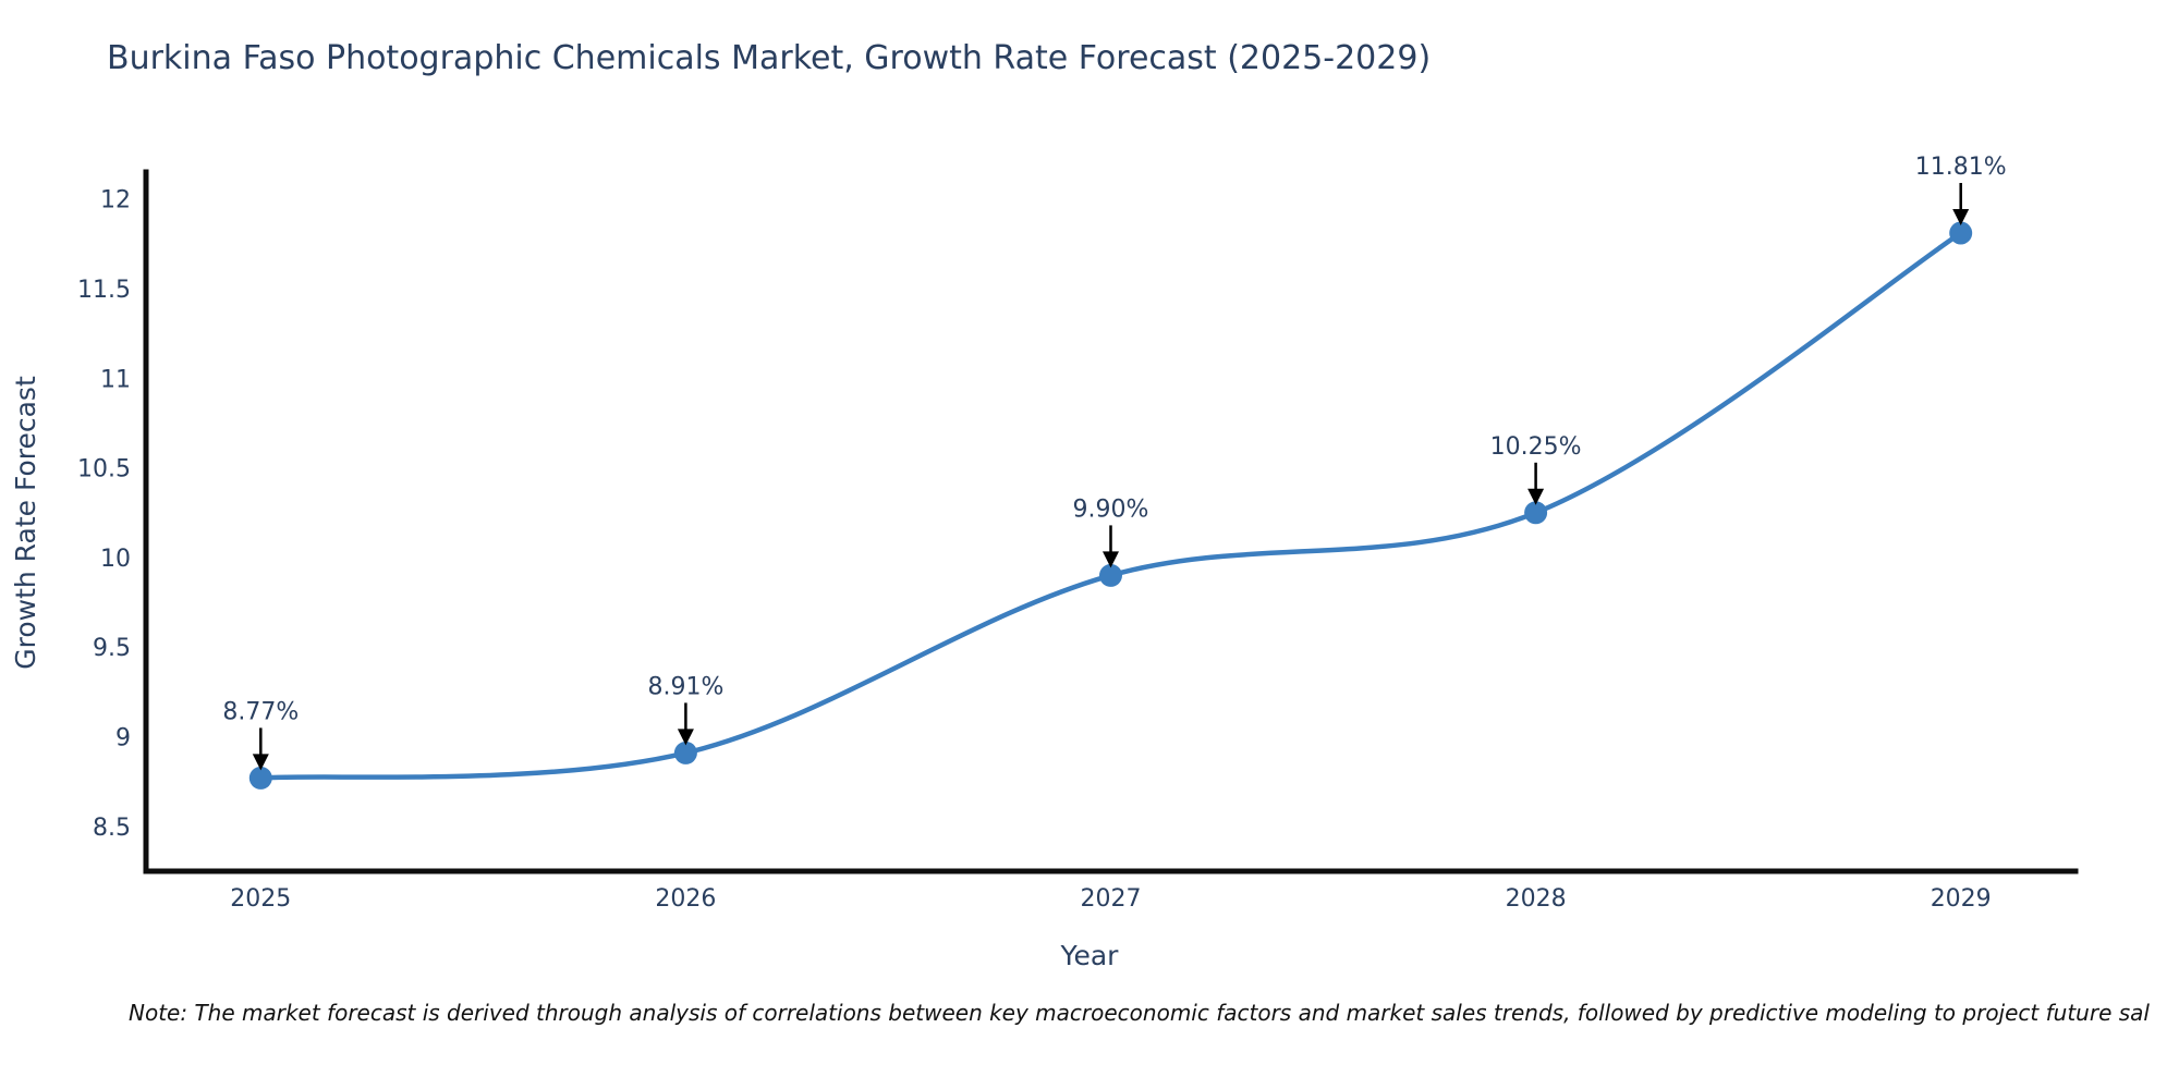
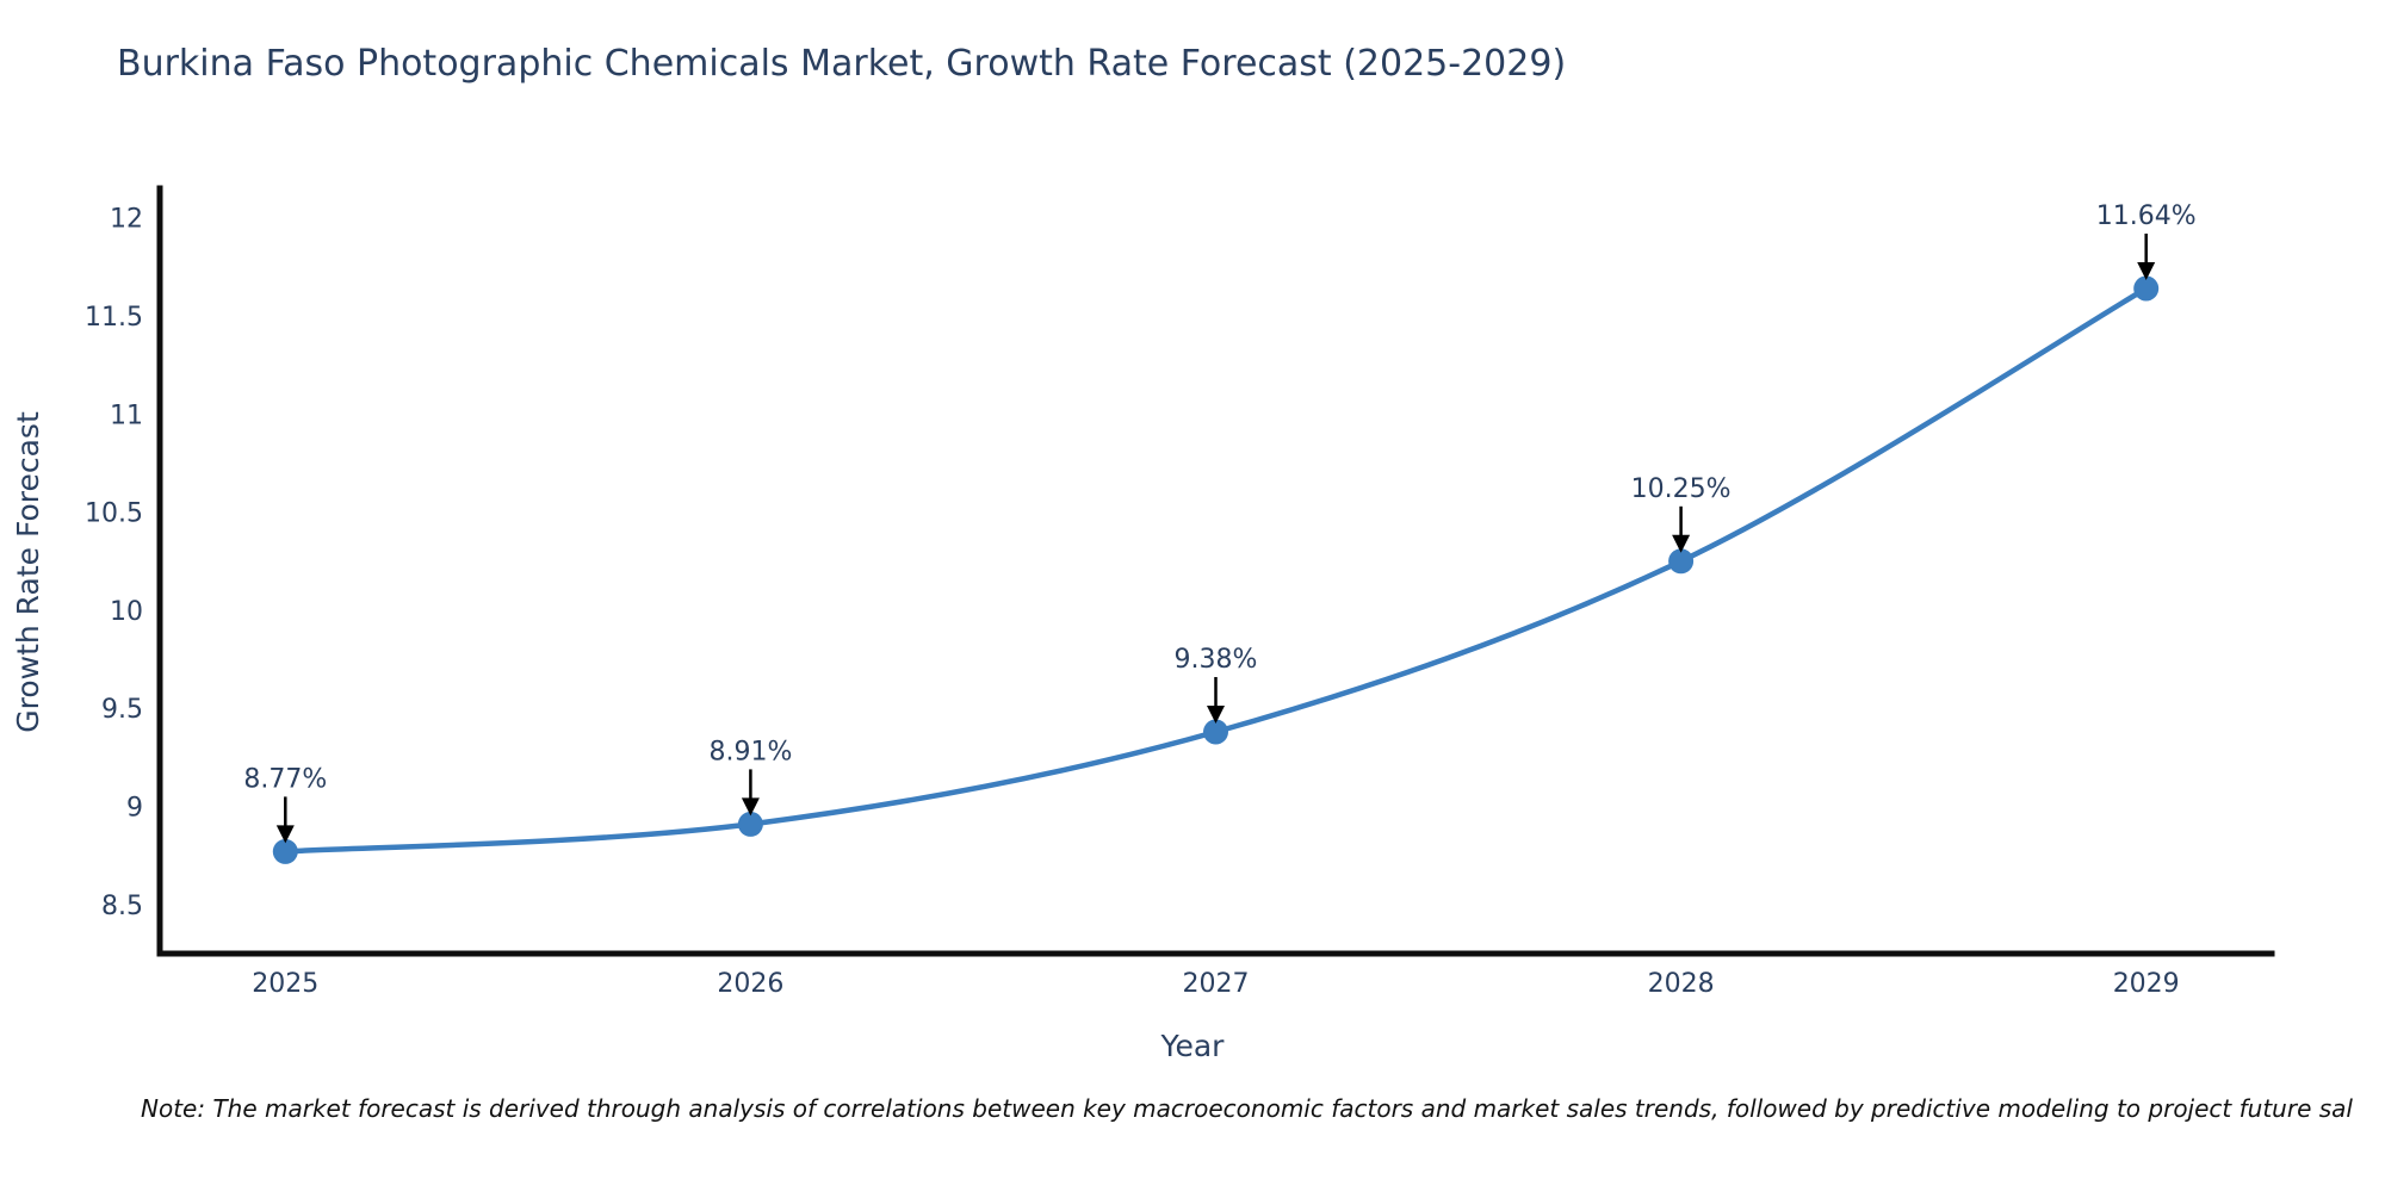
2027: 9.90% -> 9.38%
2029: 11.81% -> 11.64%
